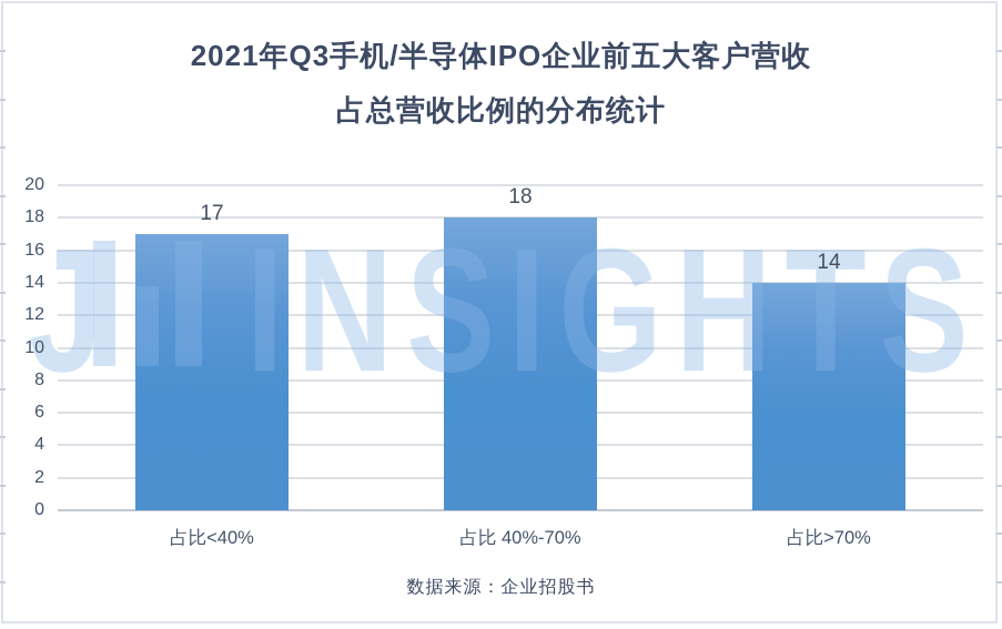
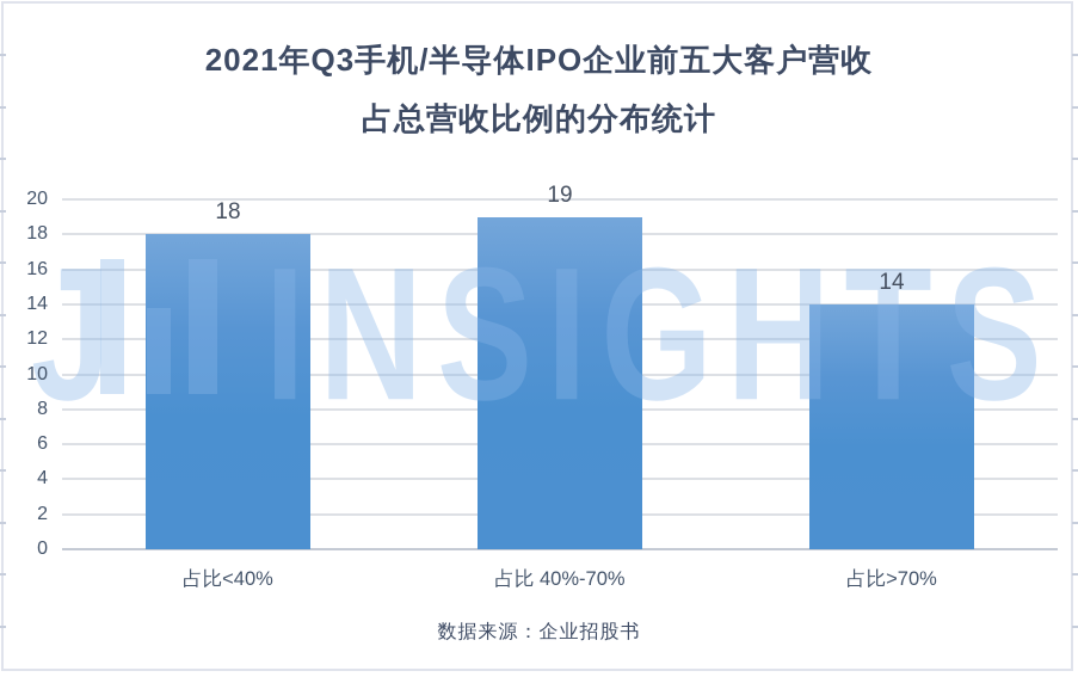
占比<40%: 17 -> 18
占比 40%-70%: 18 -> 19
